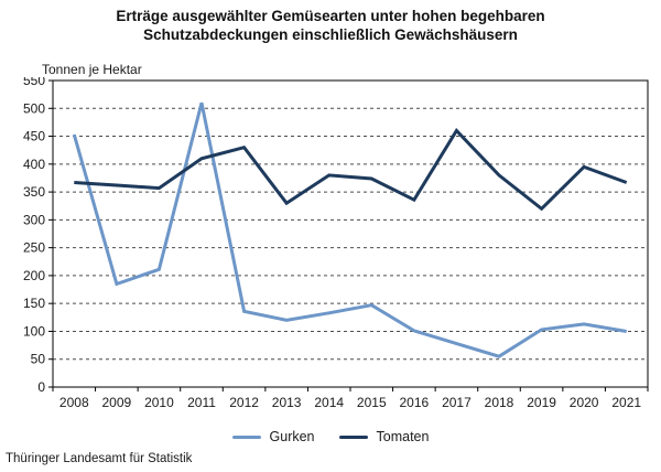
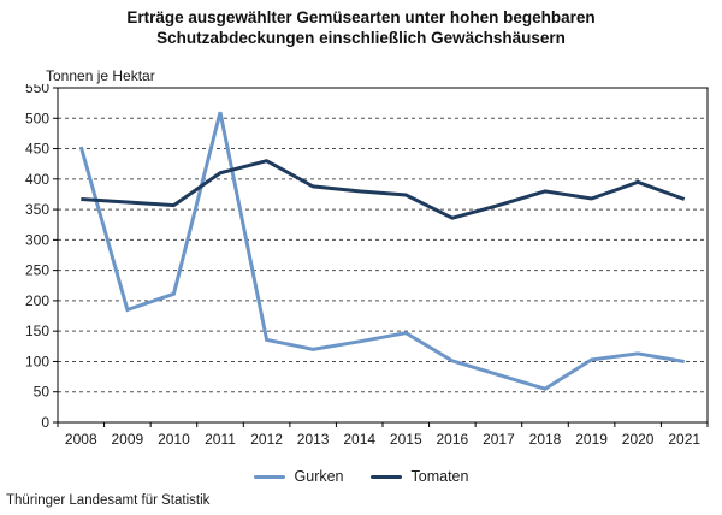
Tomaten/2013: 330 -> 390
Tomaten/2017: 460 -> 360
Tomaten/2019: 320 -> 370
